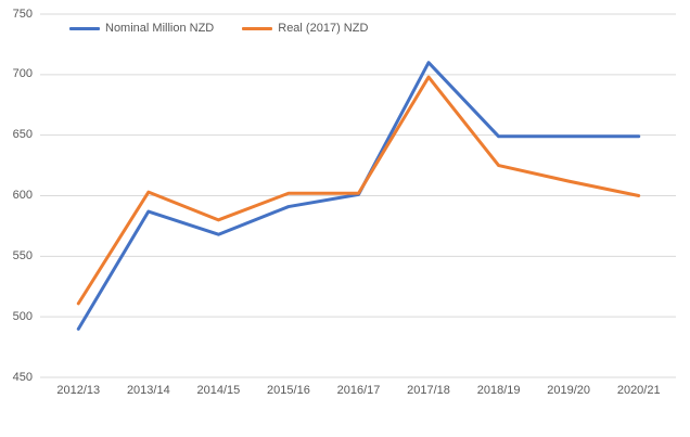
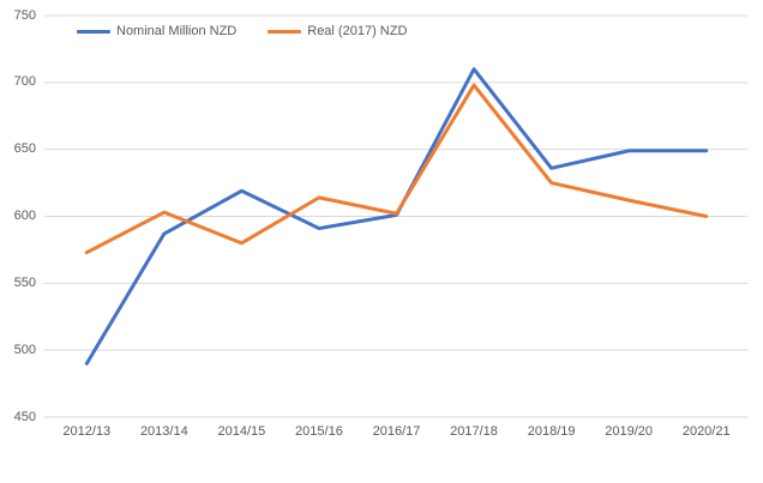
Real (2017) NZD/2012/13: 511 -> 573
Nominal Million NZD/2014/15: 568 -> 619
Real (2017) NZD/2015/16: 602 -> 614
Nominal Million NZD/2018/19: 649 -> 636
